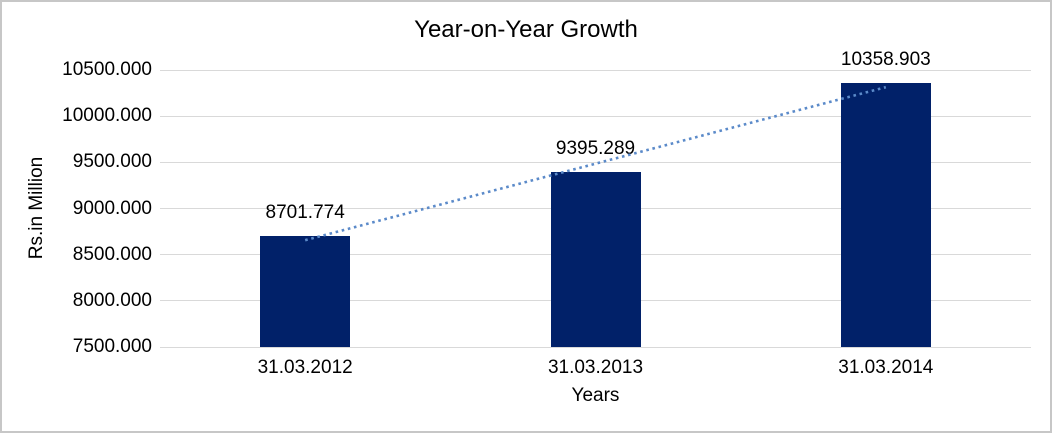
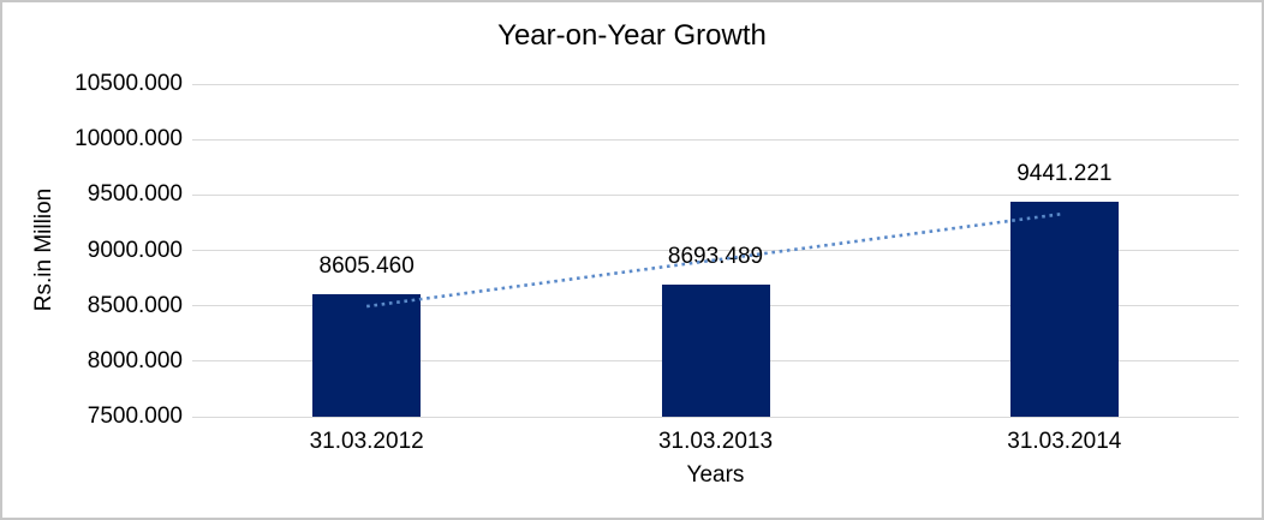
31.03.2012: 8701.774 -> 8605.460
31.03.2013: 9395.289 -> 8693.489
31.03.2014: 10358.903 -> 9441.221
